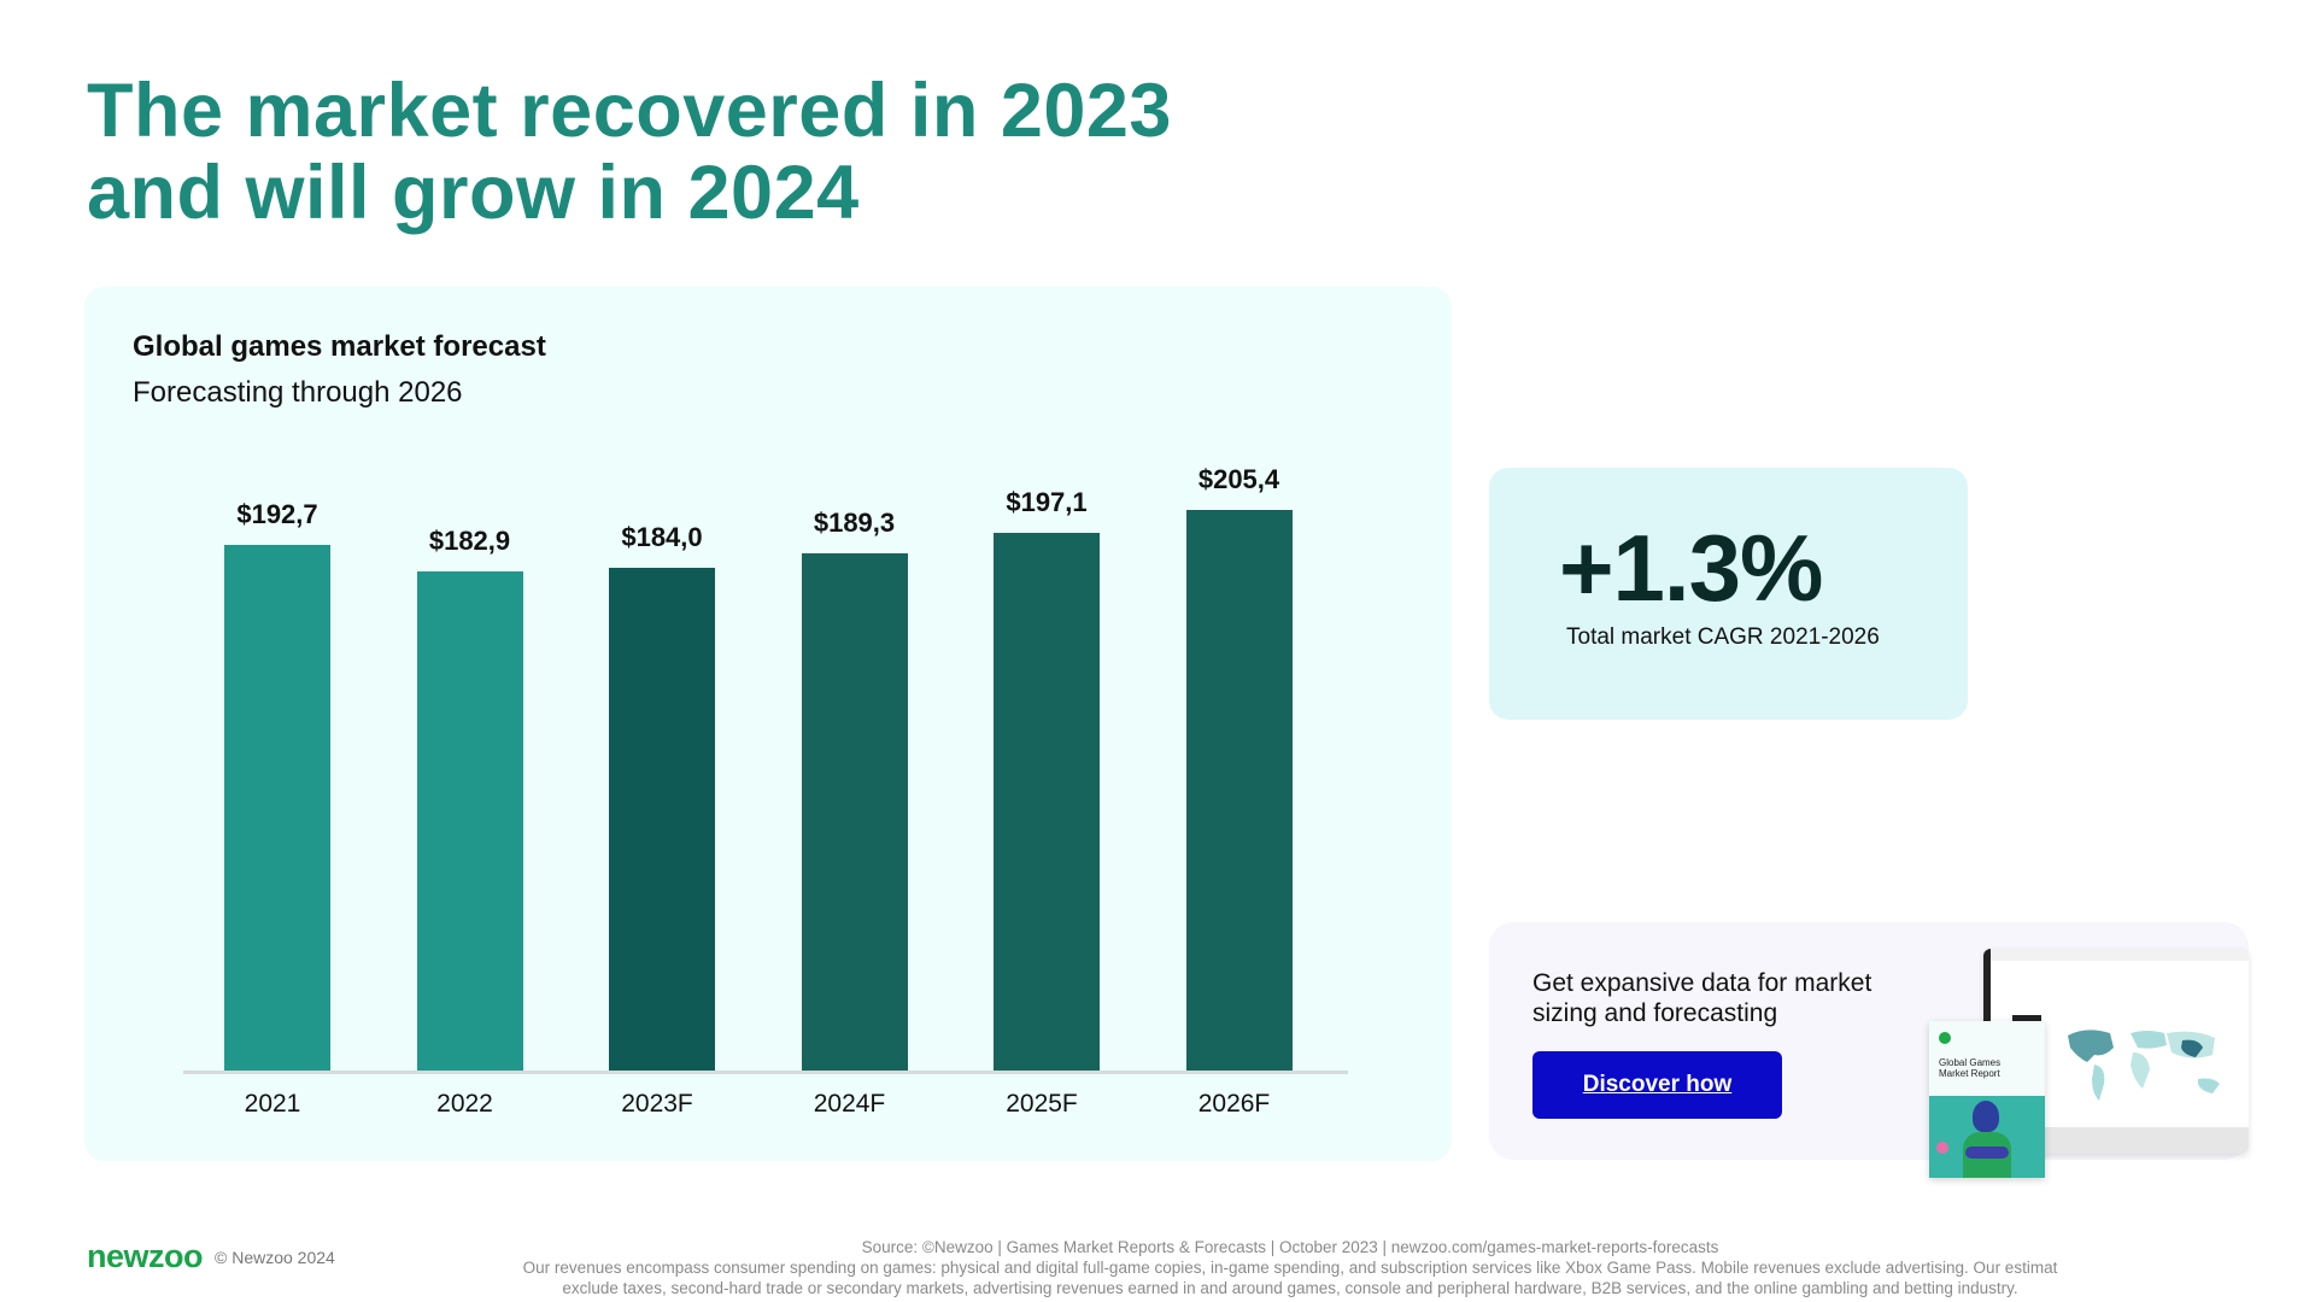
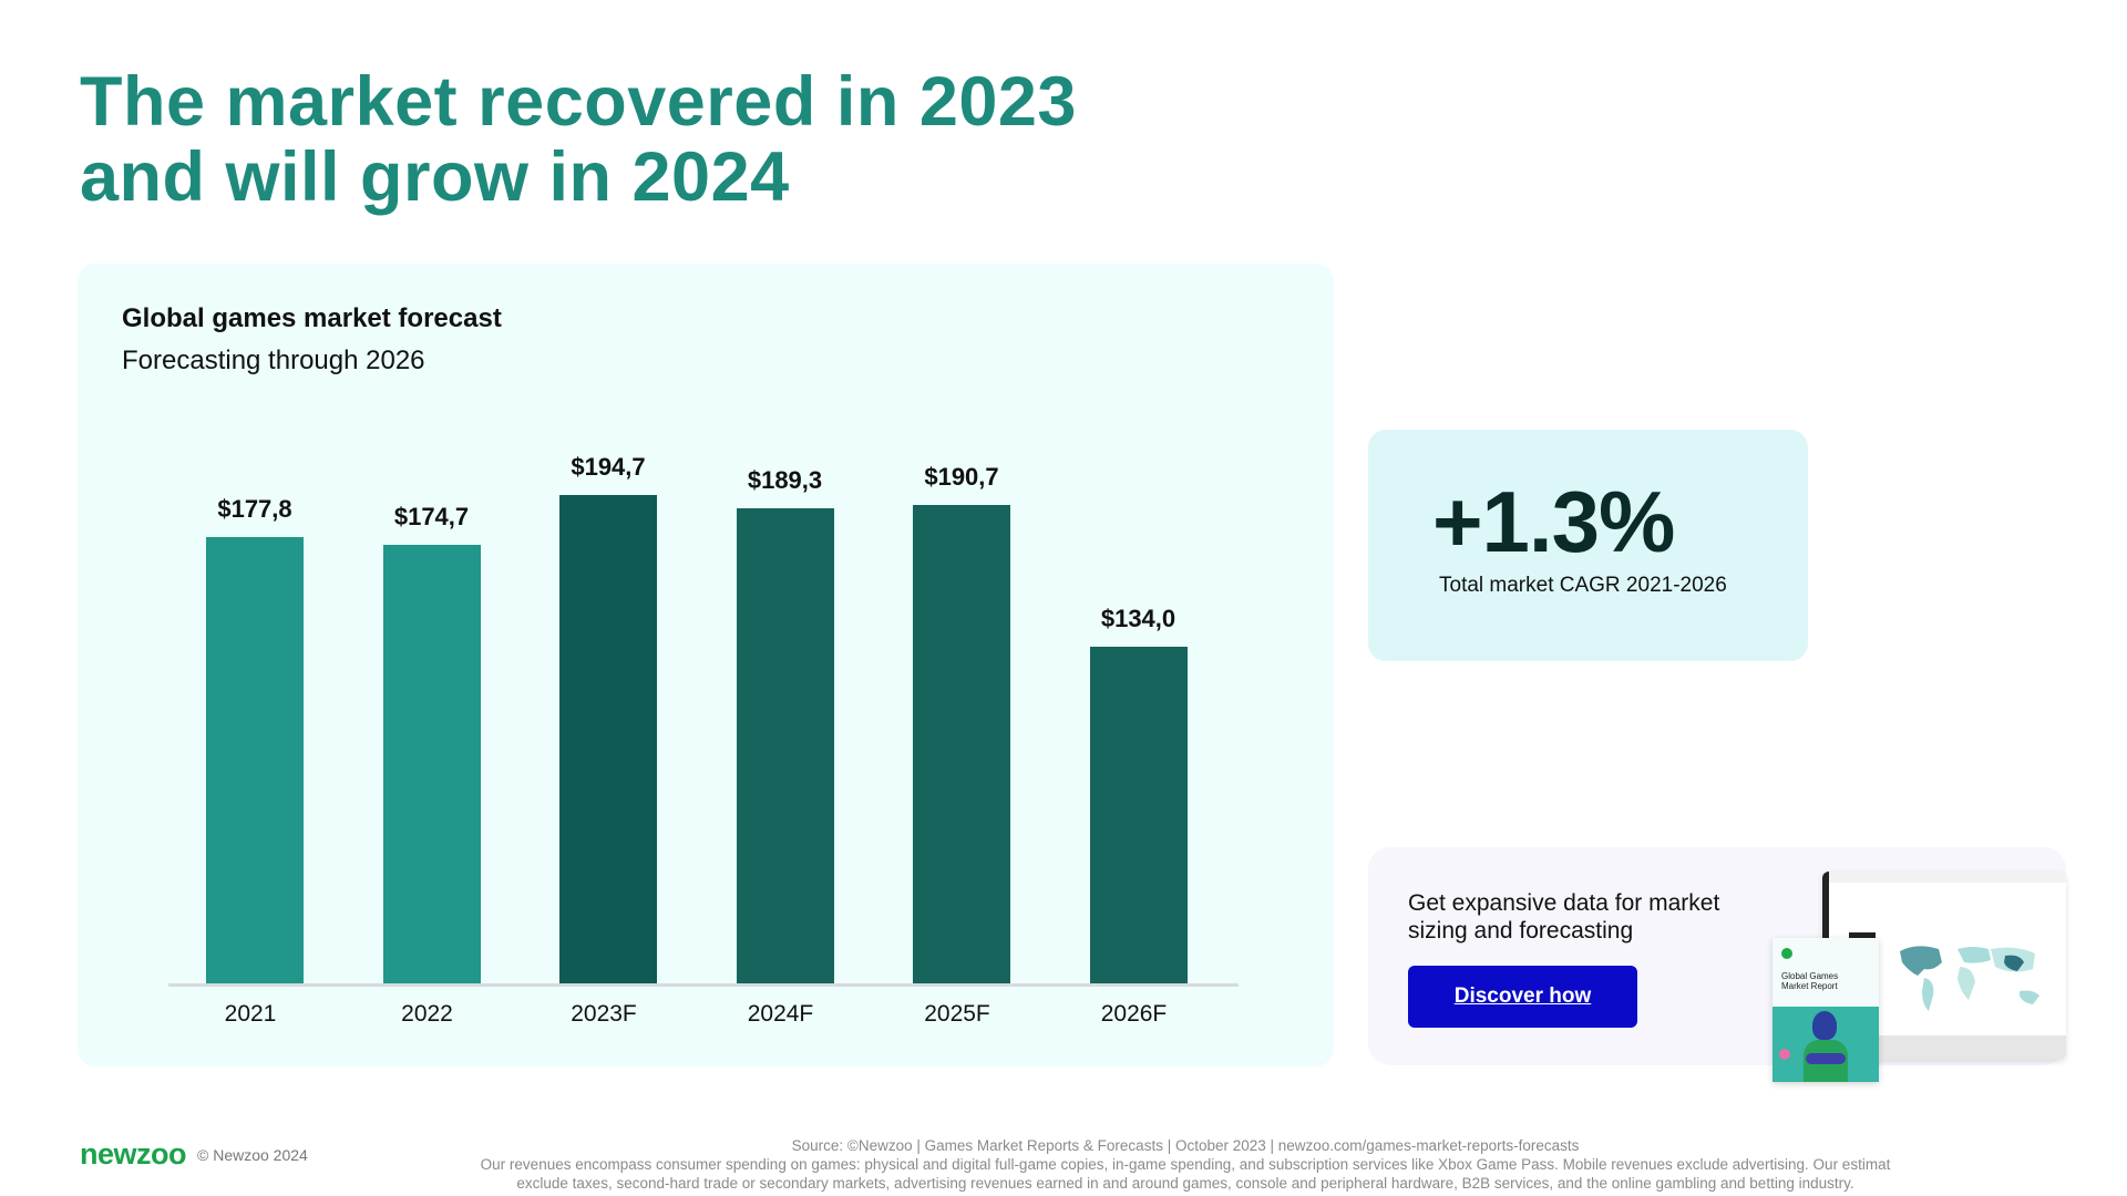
2021: $192,7 -> $177,8
2022: $182,9 -> $174,7
2023F: $184,0 -> $194,7
2025F: $197,1 -> $190,7
2026F: $205,4 -> $134,0
